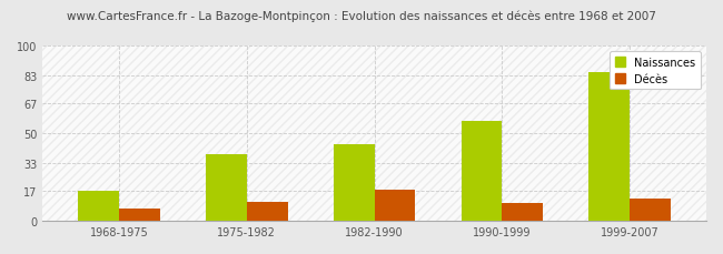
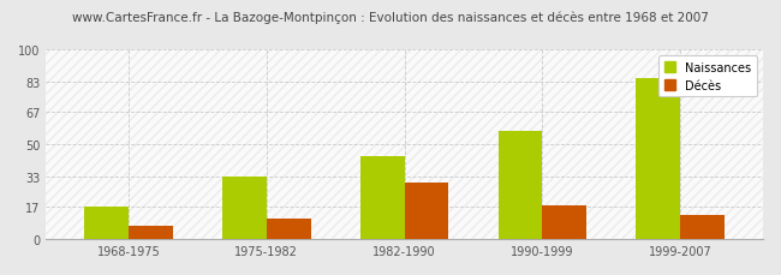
Naissances/1975-1982: 38 -> 33
Décès/1982-1990: 18 -> 30
Décès/1990-1999: 10 -> 18
